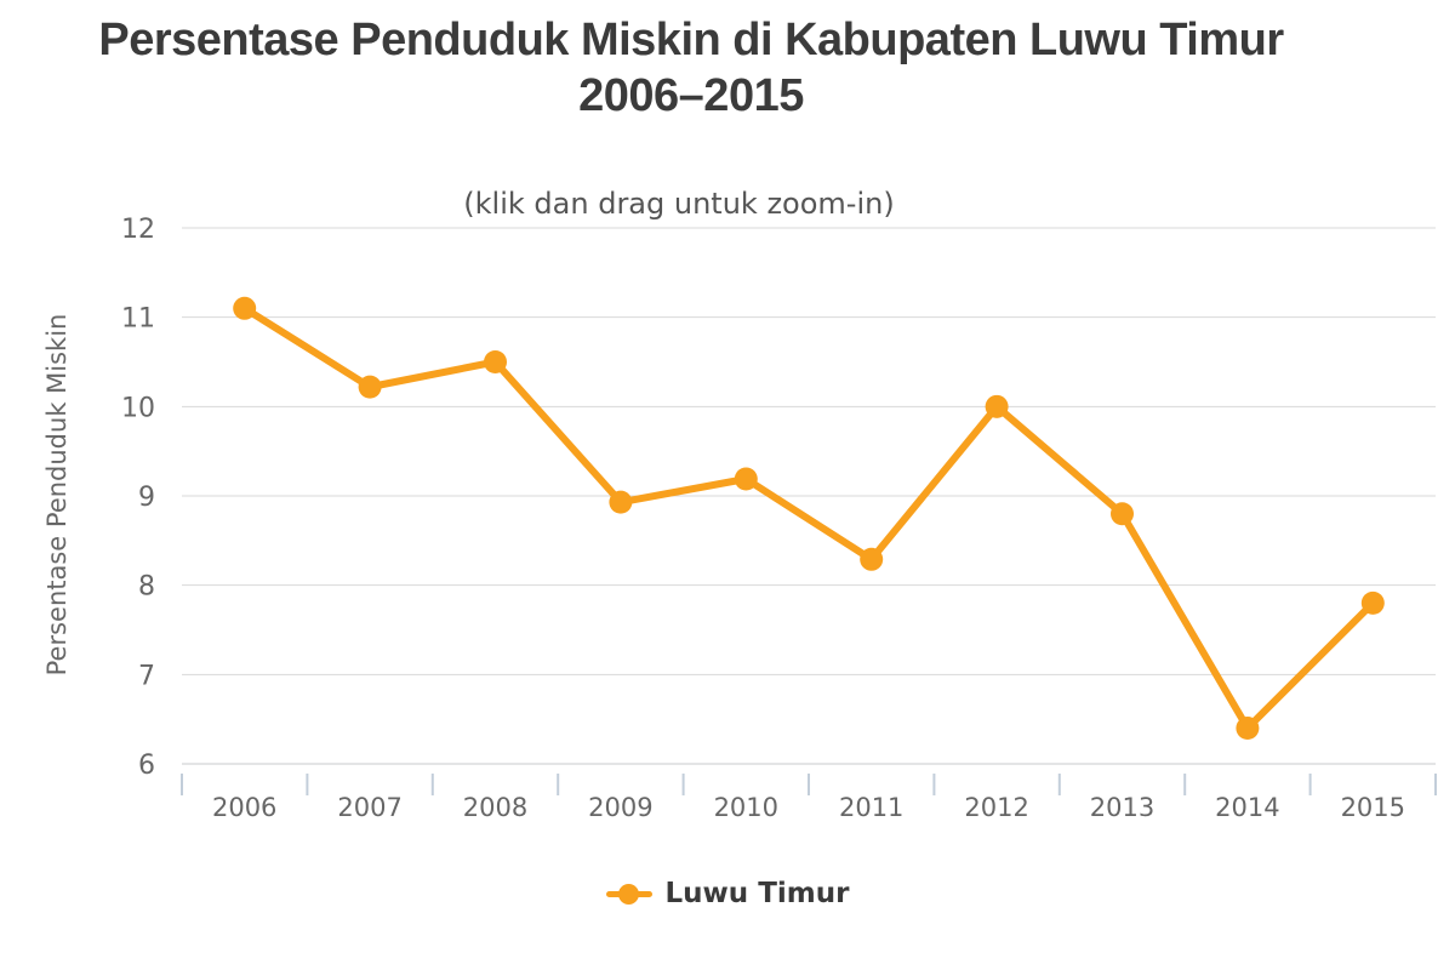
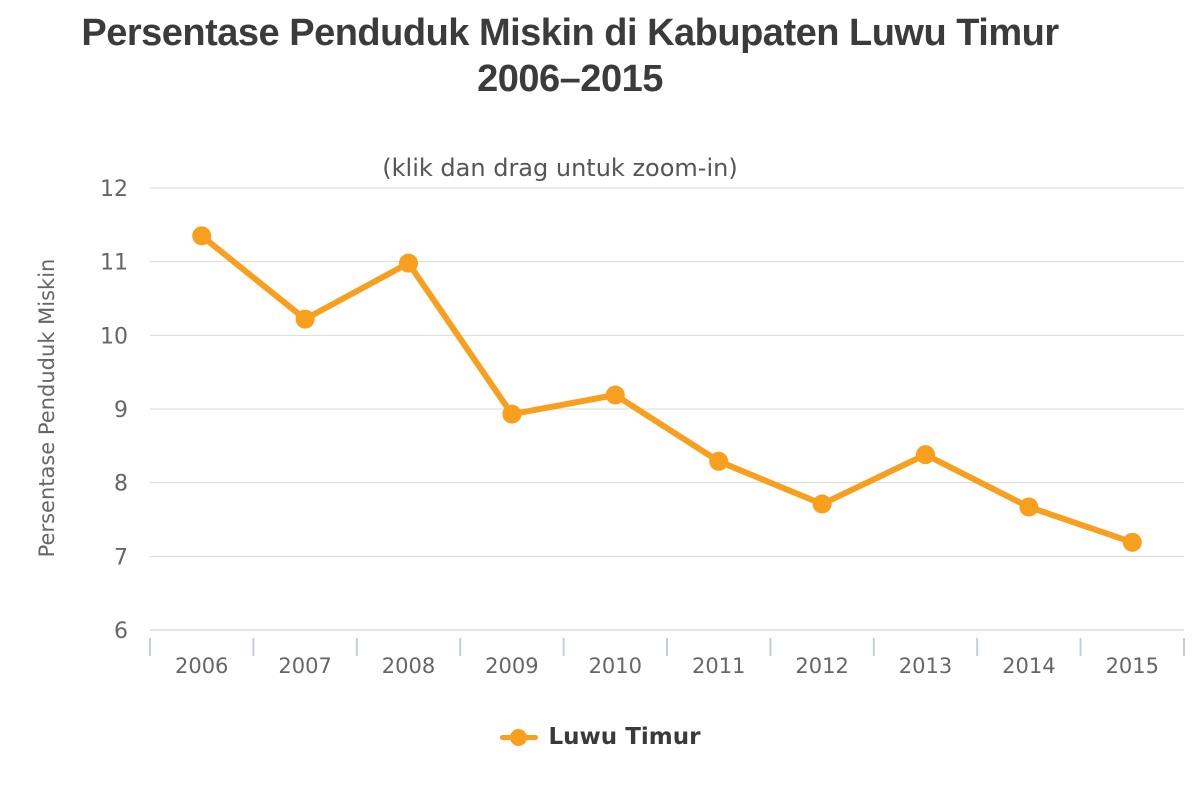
2006: 11.1 -> 11.3
2008: 10.5 -> 11.0
2012: 10.0 -> 7.7
2013: 8.8 -> 8.4
2014: 6.4 -> 7.7
2015: 7.8 -> 7.2
